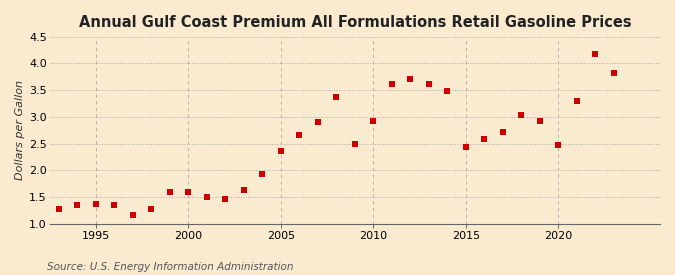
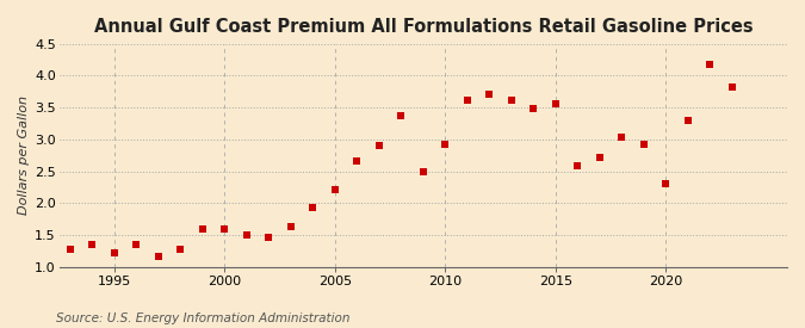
1995: 1.37 -> 1.22
2005: 2.37 -> 2.22
2015: 2.43 -> 3.56
2020: 2.48 -> 2.30
